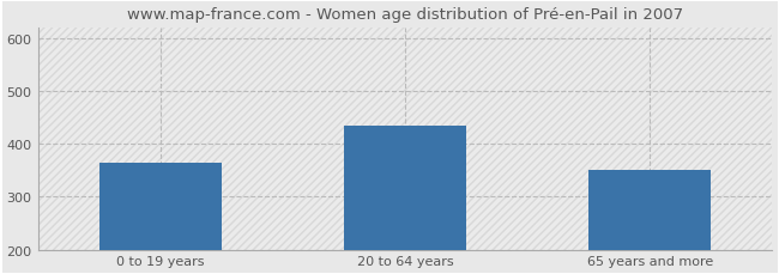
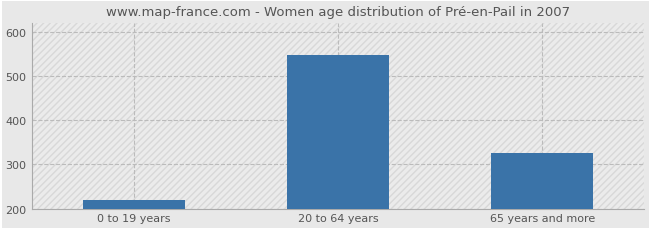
0 to 19 years: 365 -> 220
20 to 64 years: 435 -> 547
65 years and more: 350 -> 325
